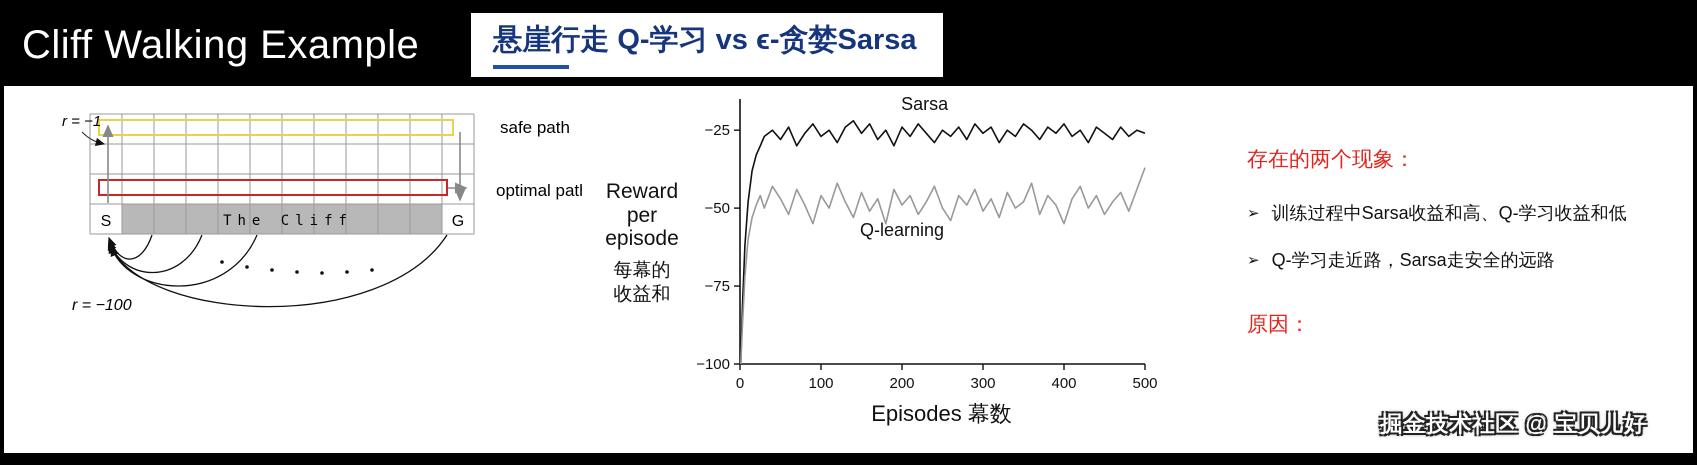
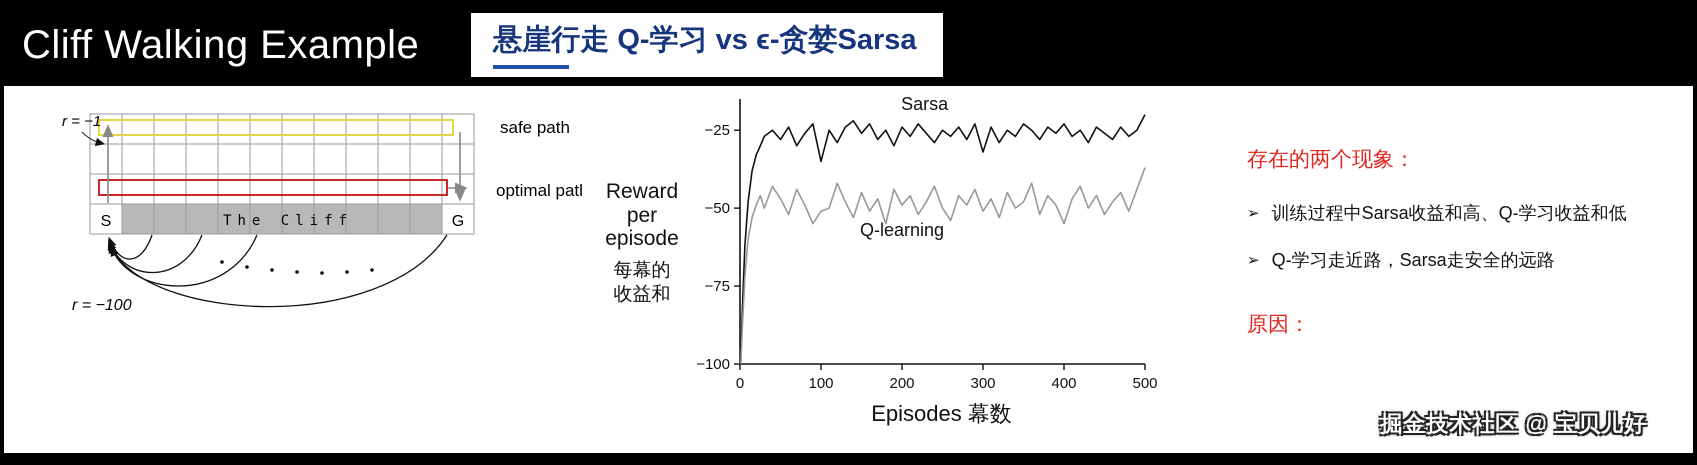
Sarsa/100: -27 -> -35
Q-learning/100: -46 -> -51
Sarsa/300: -26 -> -32
Sarsa/500: -26 -> -20
